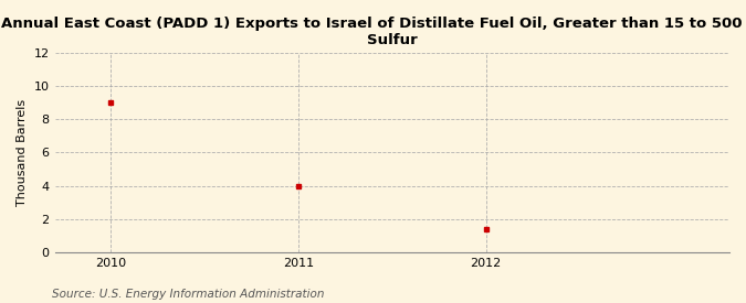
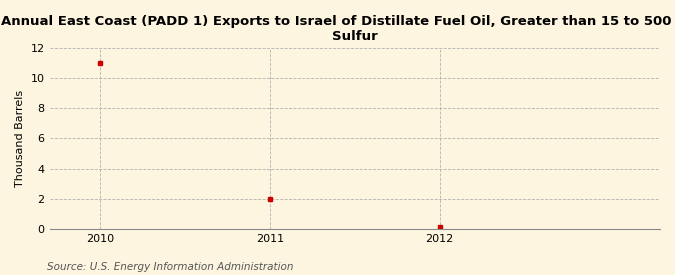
2010: 9.0 -> 11.0
2011: 4.0 -> 2.0
2012: 1.4 -> 0.1
